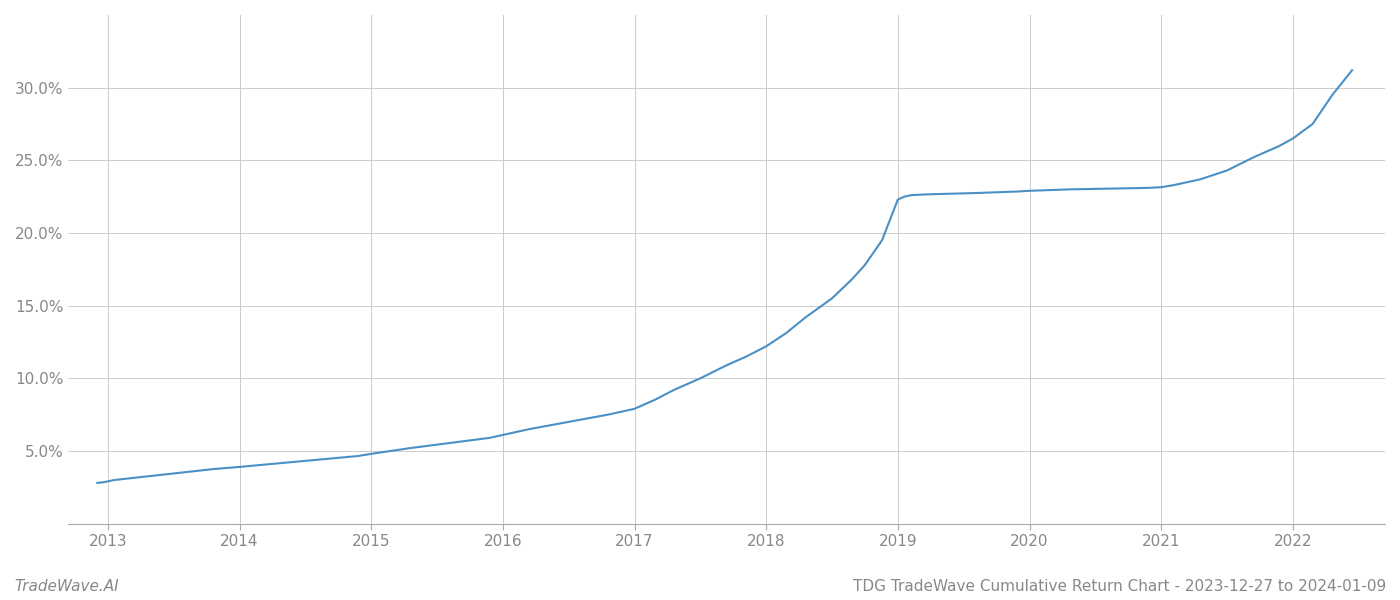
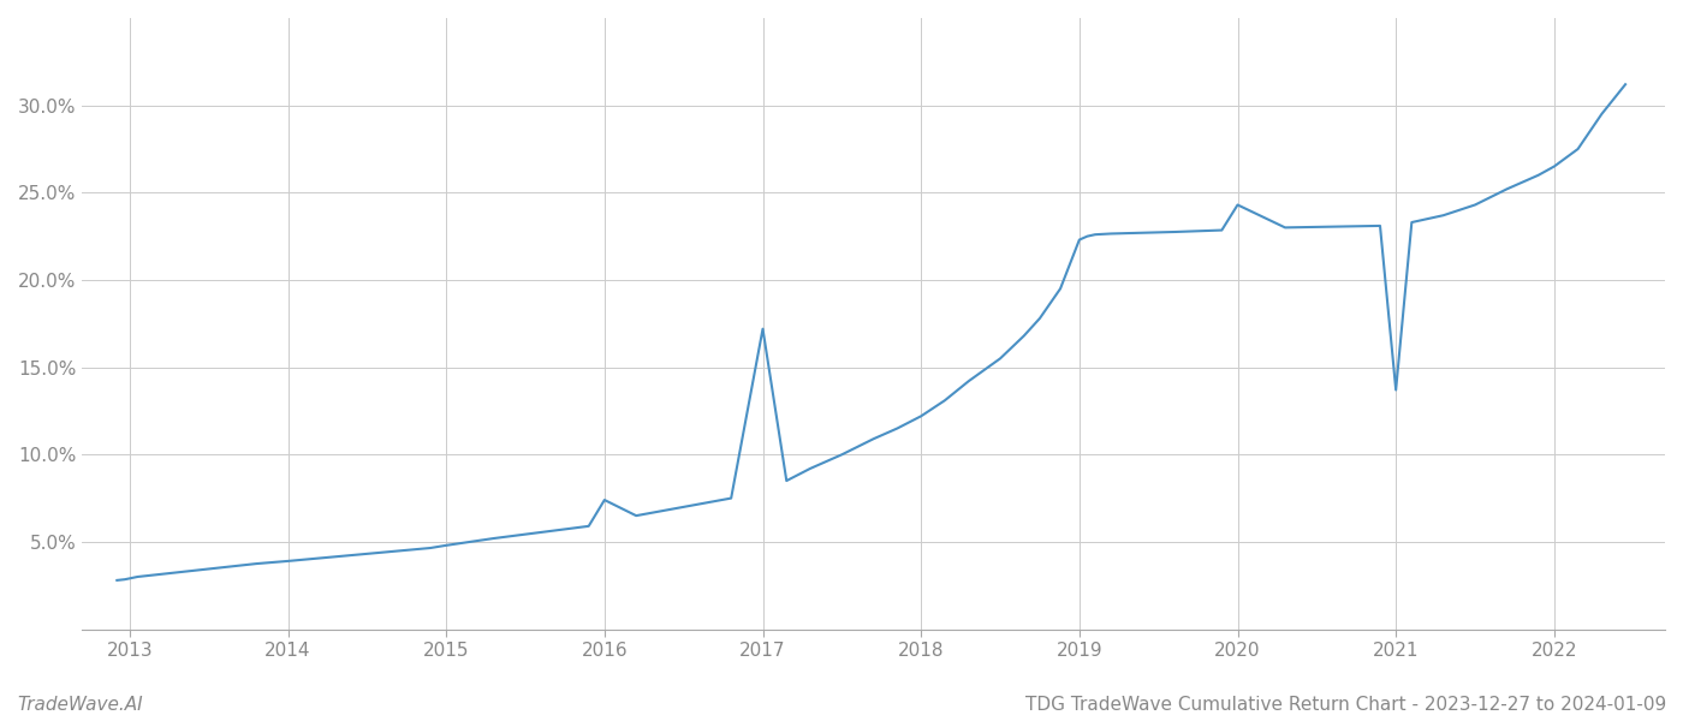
2016: 6.1% -> 7.4%
2017: 7.9% -> 17.2%
2020: 22.9% -> 24.3%
2021: 23.1% -> 13.7%
